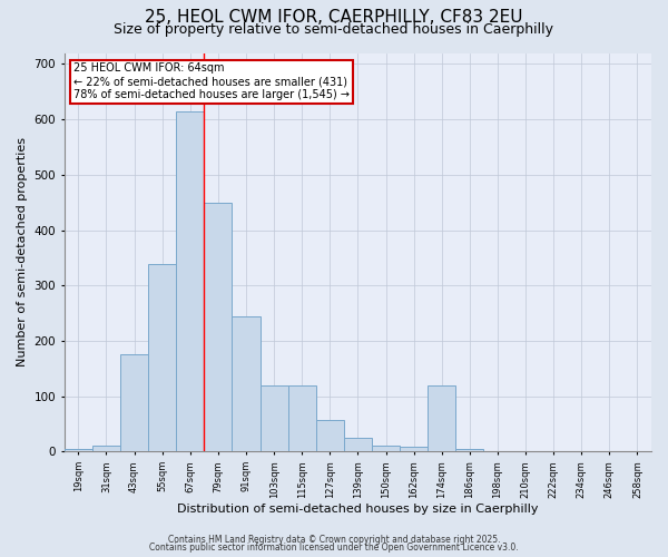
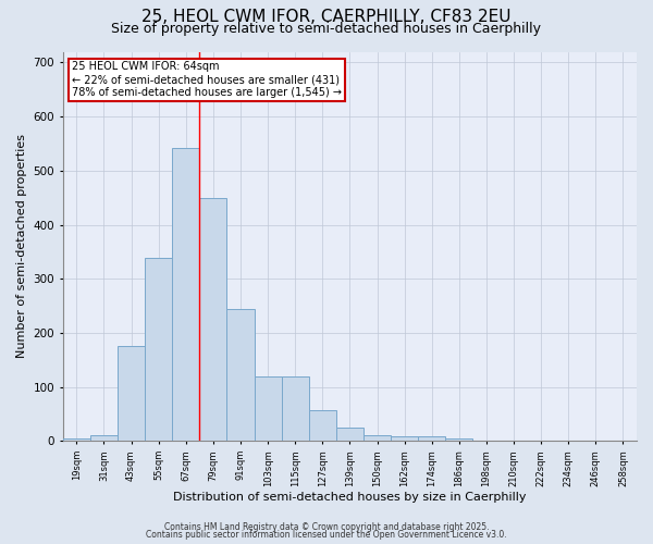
67sqm: 615 -> 541
174sqm: 120 -> 8
